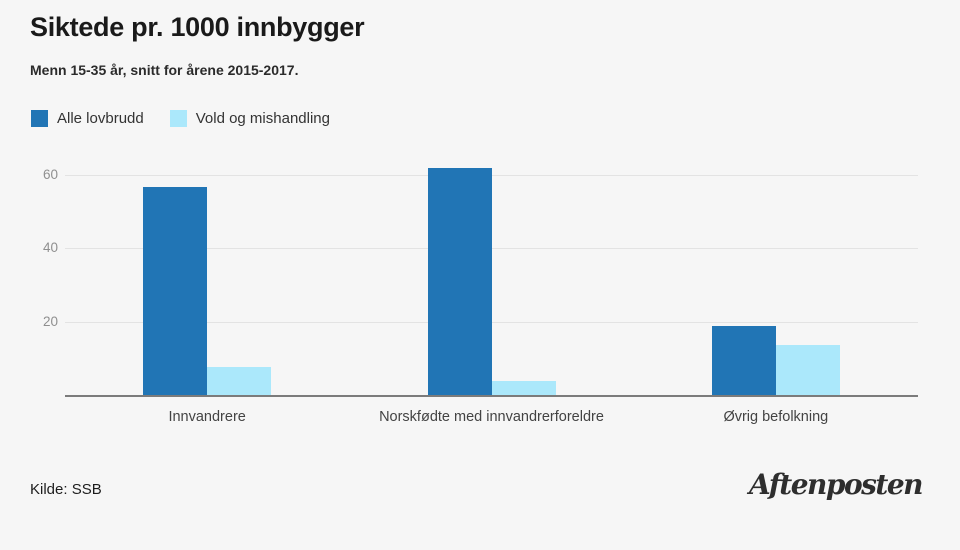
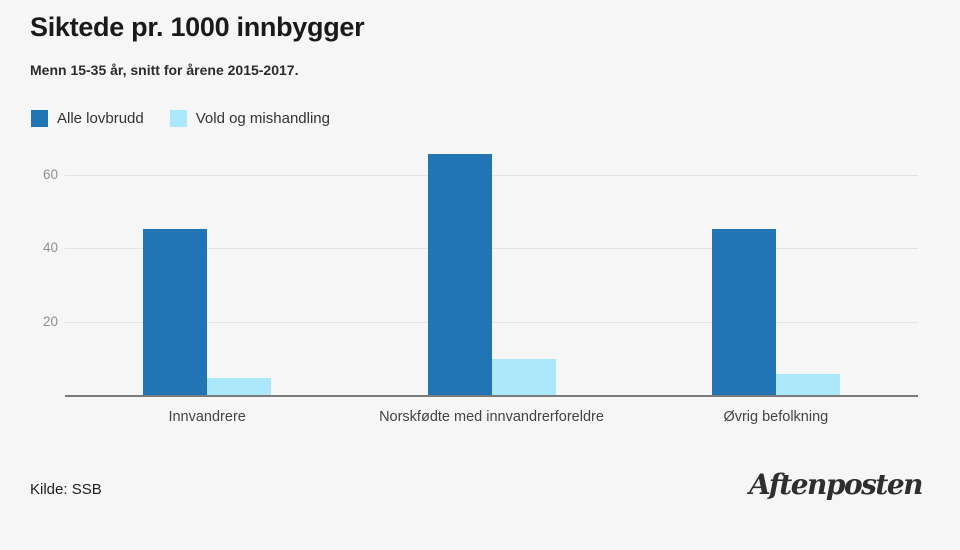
Alle lovbrudd/Innvandrere: 57 -> 46
Vold og mishandling/Innvandrere: 8 -> 5
Alle lovbrudd/Norskfødte med innvandrerforeldre: 62 -> 66
Vold og mishandling/Norskfødte med innvandrerforeldre: 4 -> 10
Alle lovbrudd/Øvrig befolkning: 19 -> 46
Vold og mishandling/Øvrig befolkning: 14 -> 6
